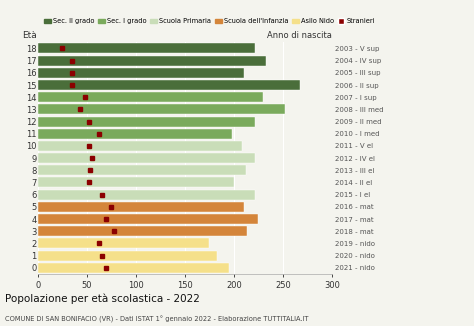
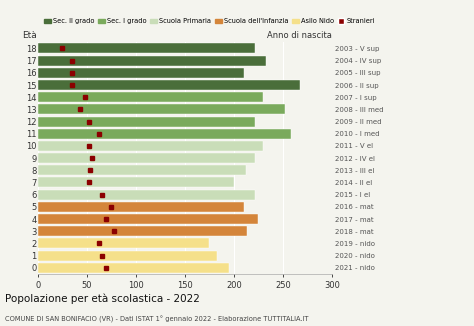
11: 198 -> 258
10: 208 -> 230
